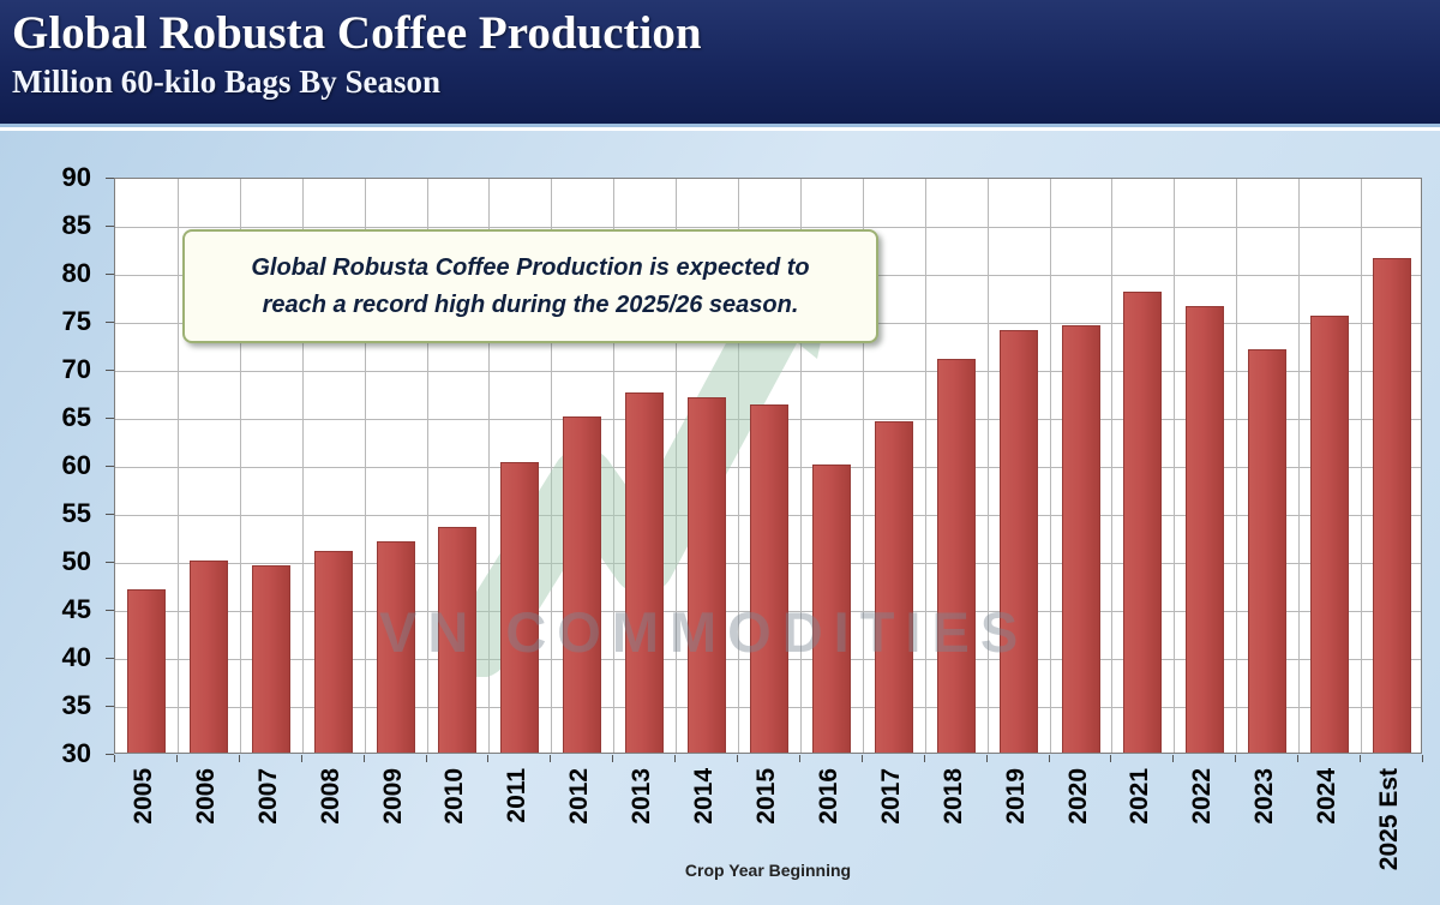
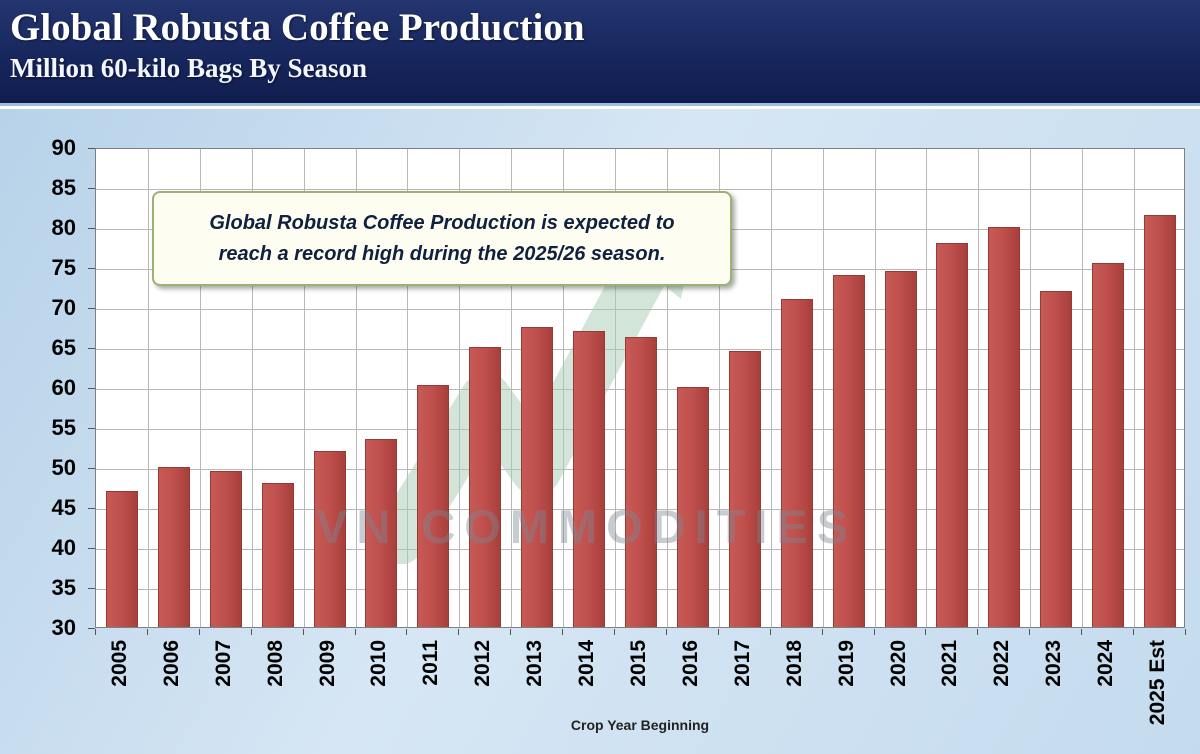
2008: 51 -> 48
2022: 76 -> 80
